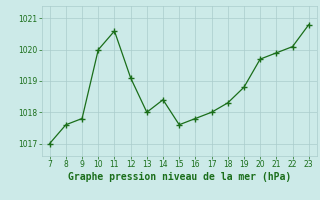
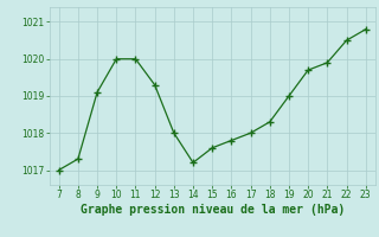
8: 1017.6 -> 1017.3
9: 1017.8 -> 1019.1
11: 1020.6 -> 1020.0
12: 1019.1 -> 1019.3
14: 1018.4 -> 1017.2
19: 1018.8 -> 1019.0
22: 1020.1 -> 1020.5
